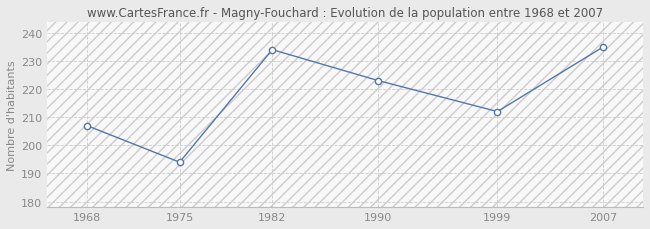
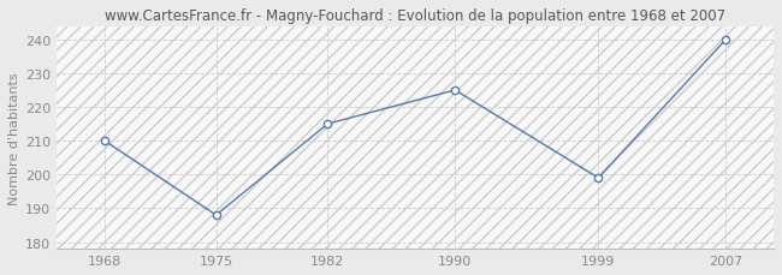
1968: 207 -> 210
1975: 194 -> 188
1982: 234 -> 215
1990: 223 -> 225
1999: 212 -> 199
2007: 235 -> 240
